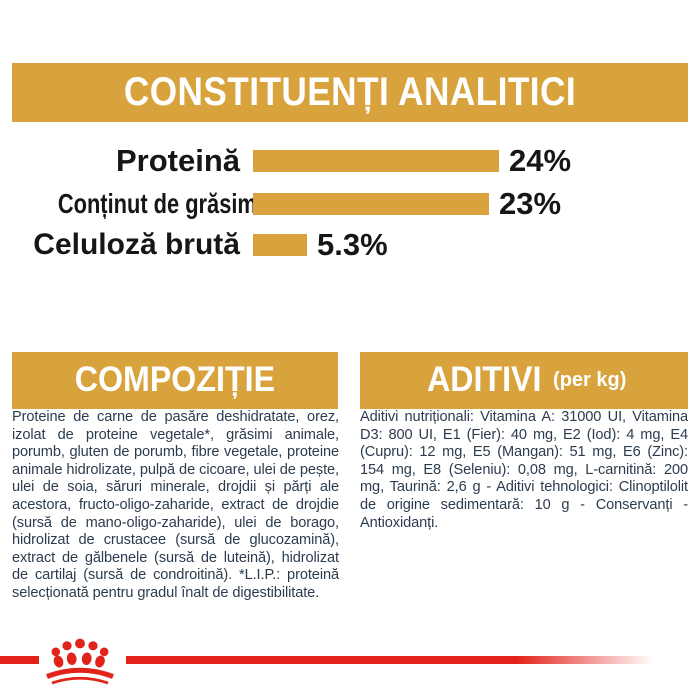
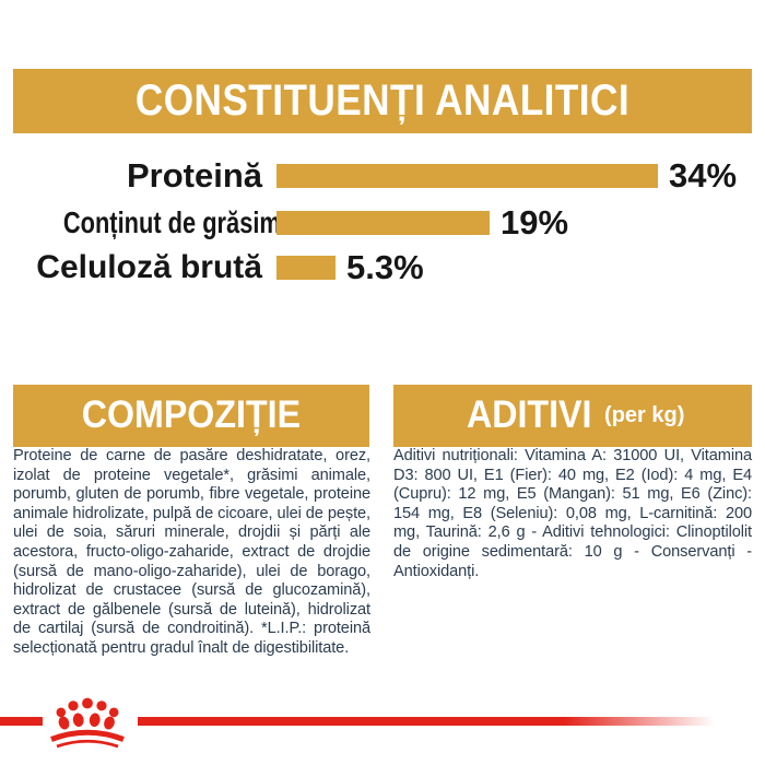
Proteină: 24% -> 34%
Conținut de grăsimi: 23% -> 19%
